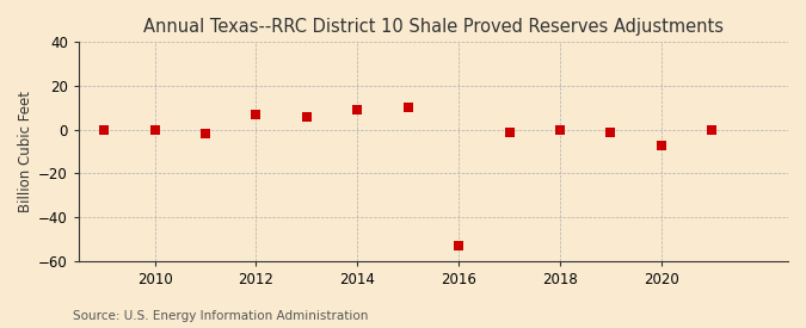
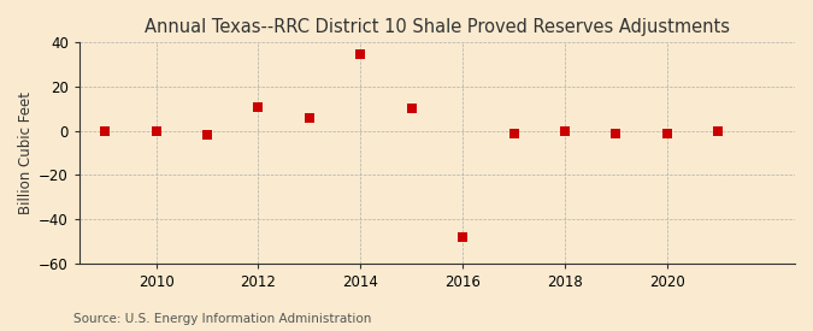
2012: 7 -> 11
2014: 9 -> 35
2016: -53 -> -48
2020: -7 -> -1
